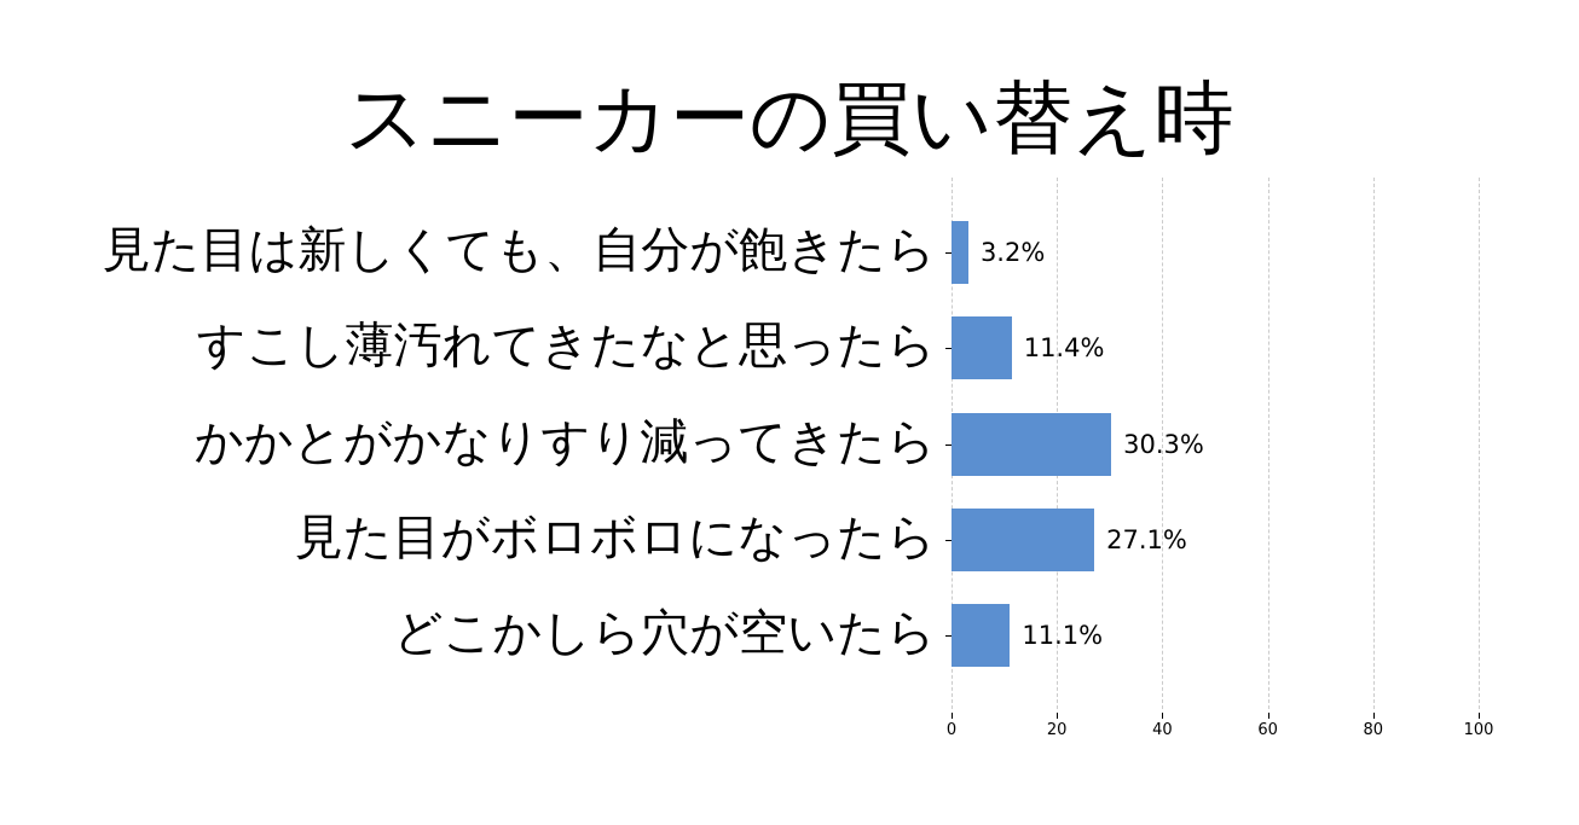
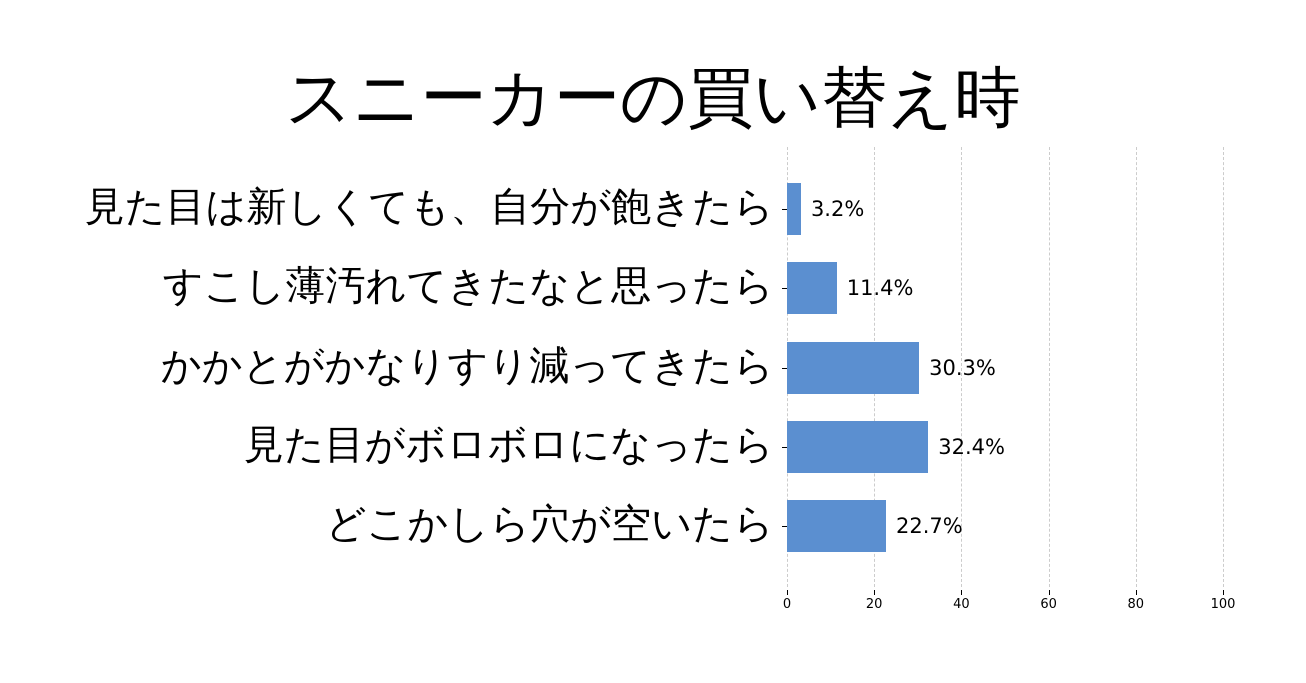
見た目がボロボロになったら: 27.1% -> 32.4%
どこかしら穴が空いたら: 11.1% -> 22.7%
